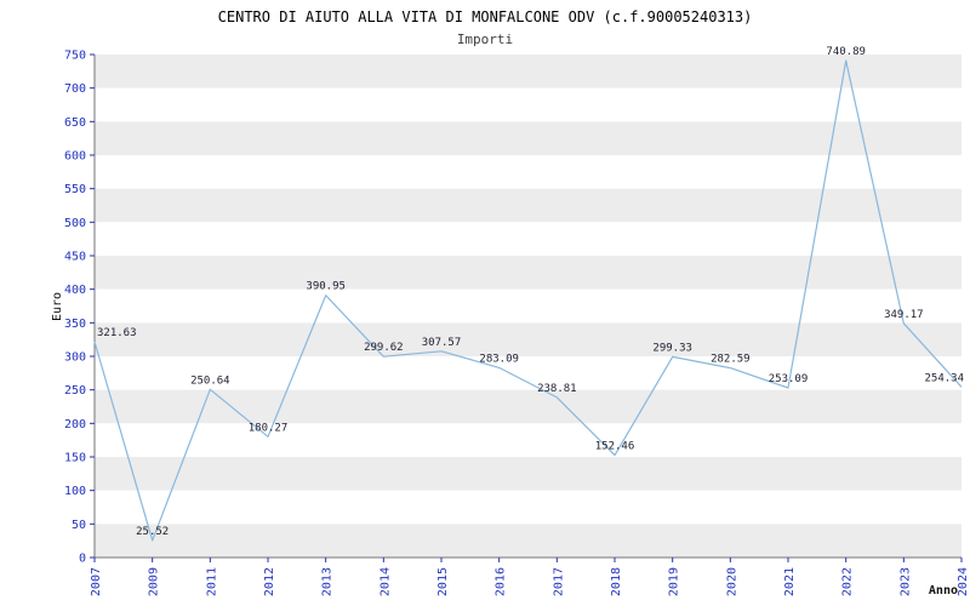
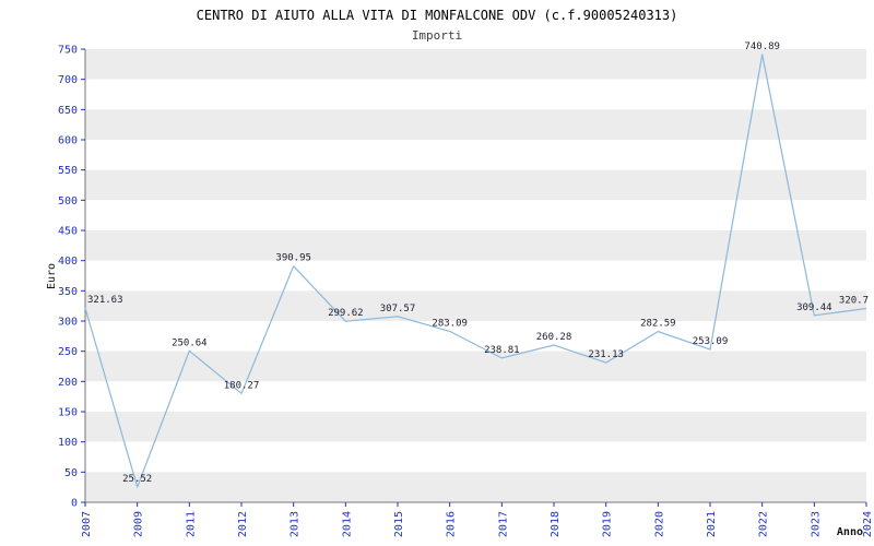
2018: 152.46 -> 260.28
2019: 299.33 -> 231.13
2023: 349.17 -> 309.44
2024: 254.34 -> 320.7
